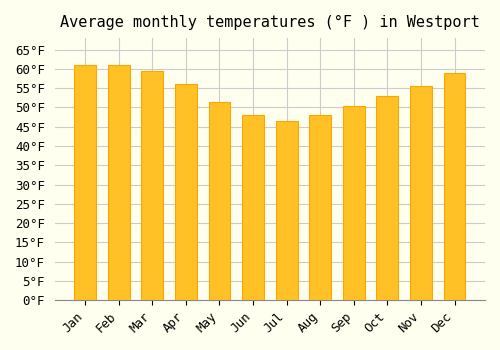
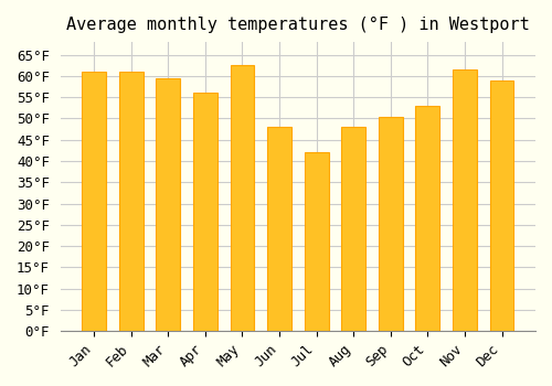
May: 51.5°F -> 62.5°F
Jul: 46.5°F -> 42.0°F
Nov: 55.5°F -> 61.5°F
